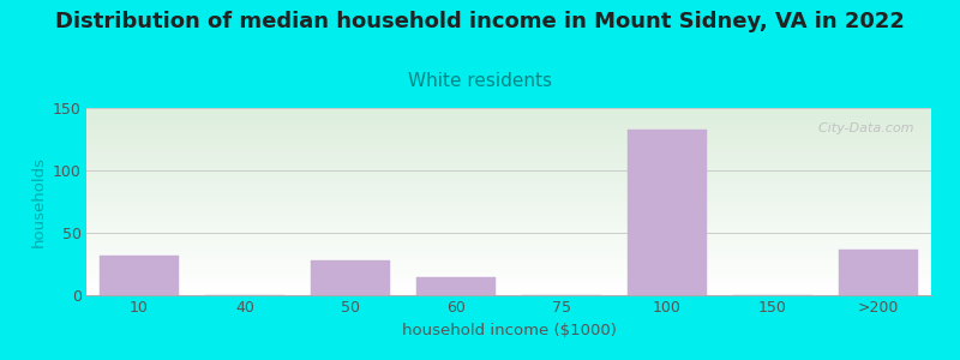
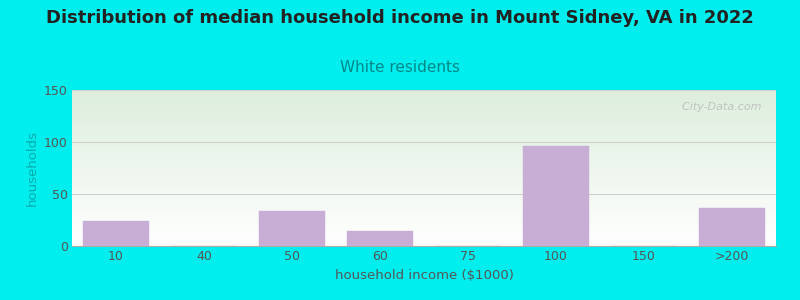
10: 32 -> 24
50: 28 -> 34
100: 133 -> 96
